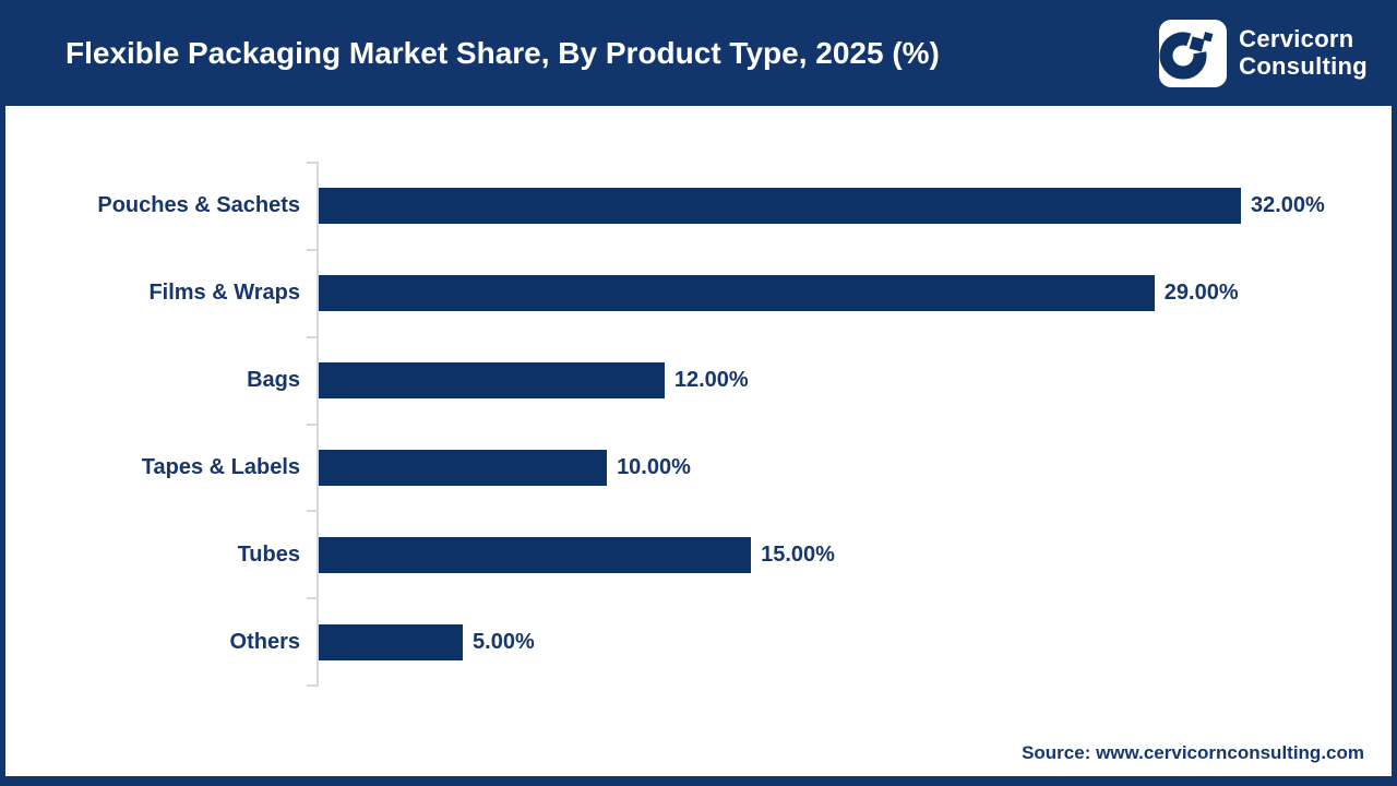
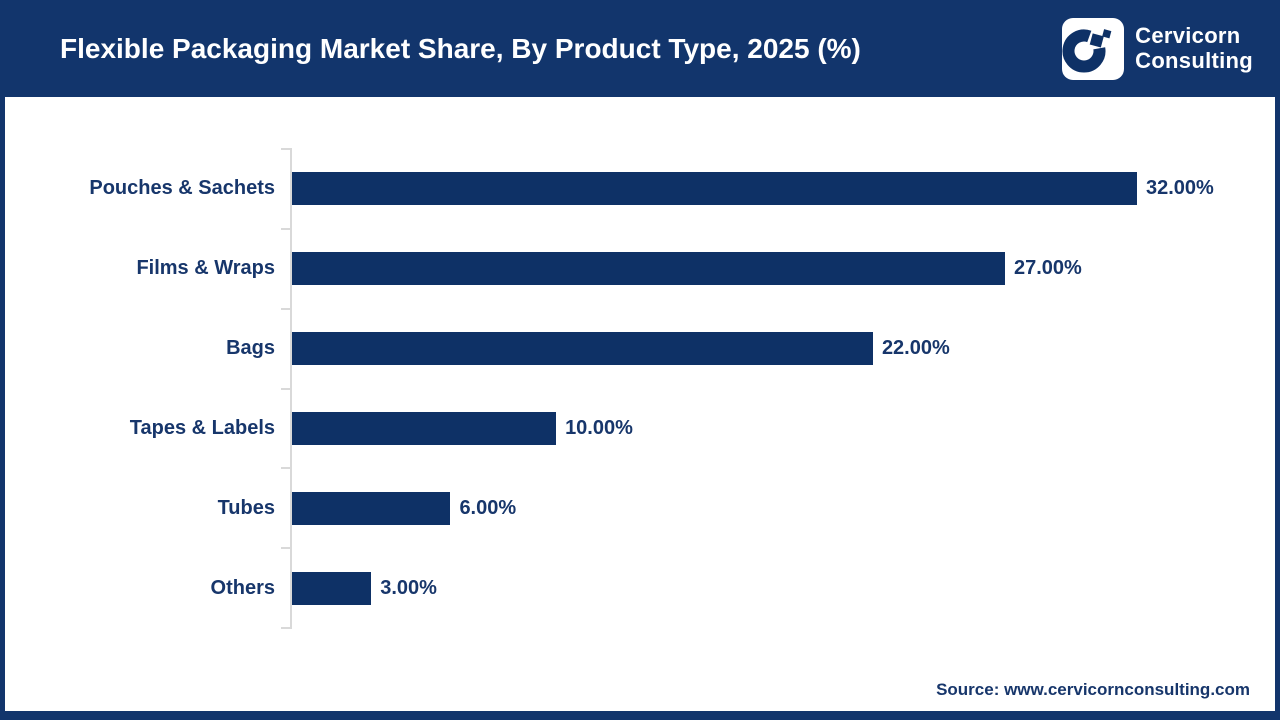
Films & Wraps: 29.00% -> 27.00%
Bags: 12.00% -> 22.00%
Tubes: 15.00% -> 6.00%
Others: 5.00% -> 3.00%
